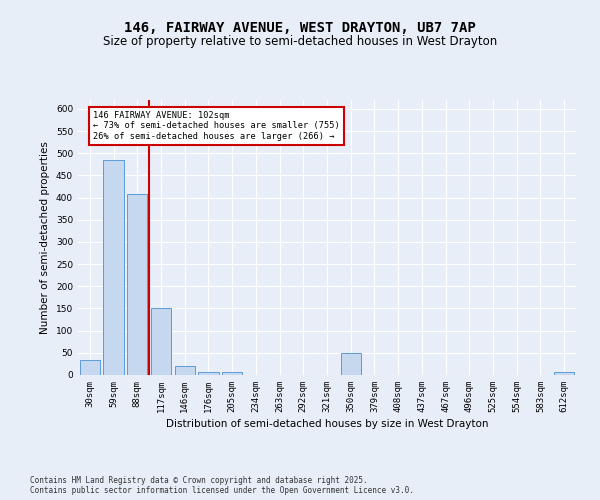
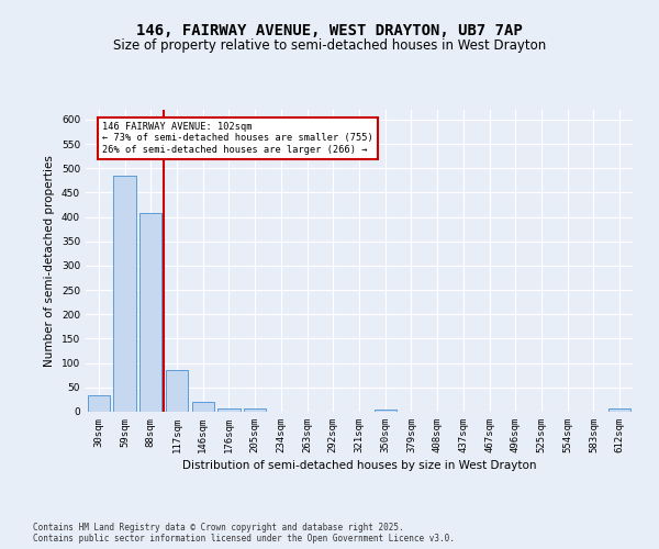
117sqm: 150 -> 85
350sqm: 50 -> 5
